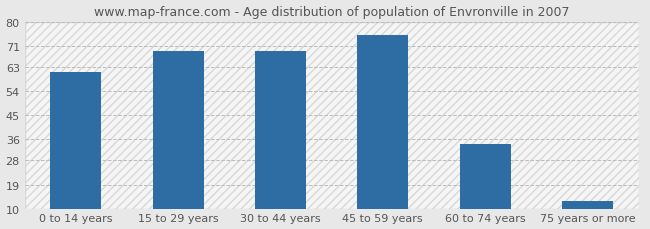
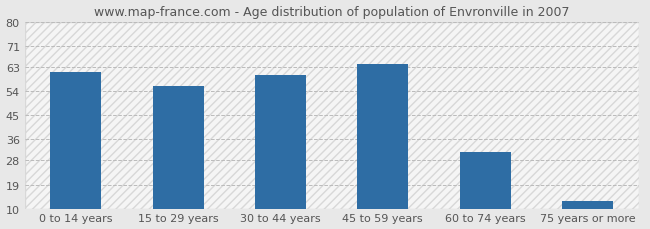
15 to 29 years: 69 -> 56
30 to 44 years: 69 -> 60
45 to 59 years: 75 -> 64
60 to 74 years: 34 -> 31
